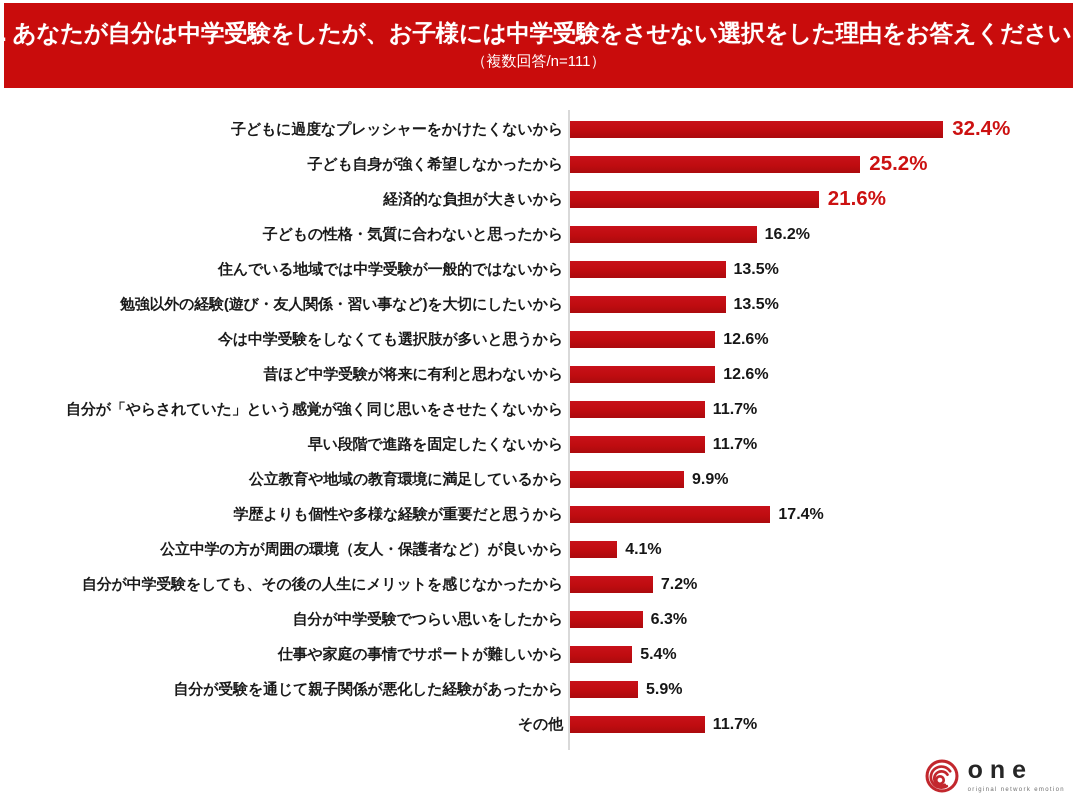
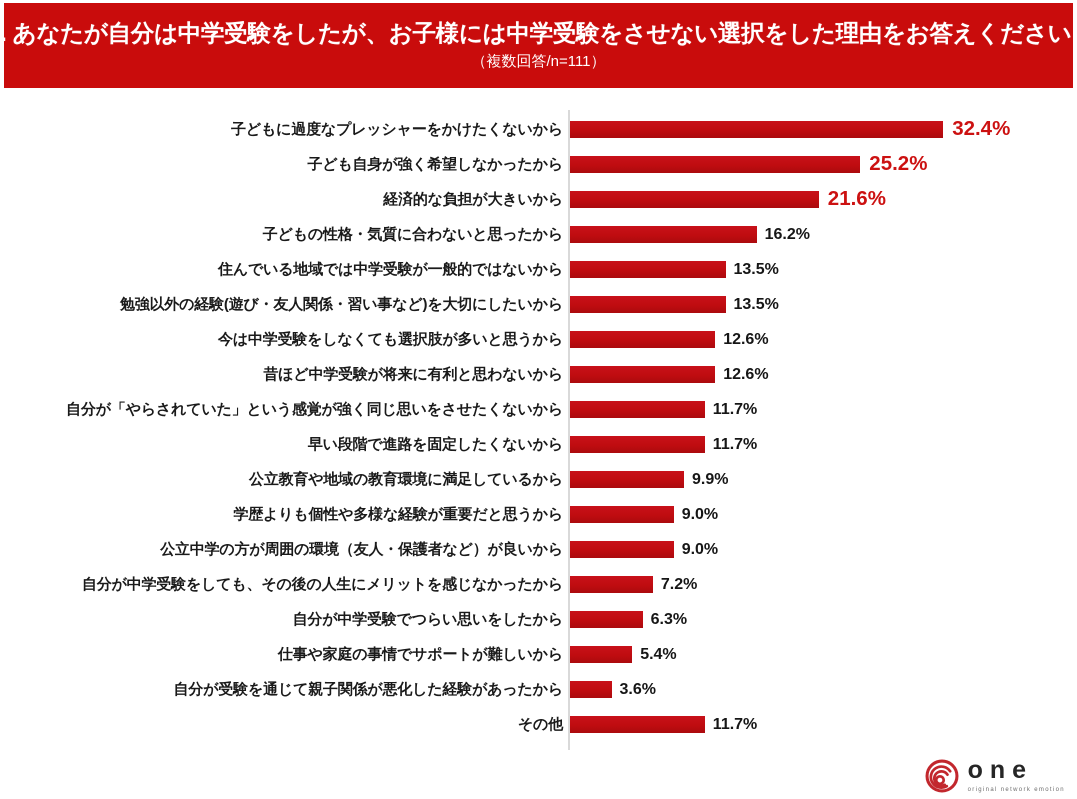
学歴よりも個性や多様な経験が重要だと思うから: 17.4% -> 9.0%
公立中学の方が周囲の環境（友人・保護者など）が良いから: 4.1% -> 9.0%
自分が受験を通じて親子関係が悪化した経験があったから: 5.9% -> 3.6%
